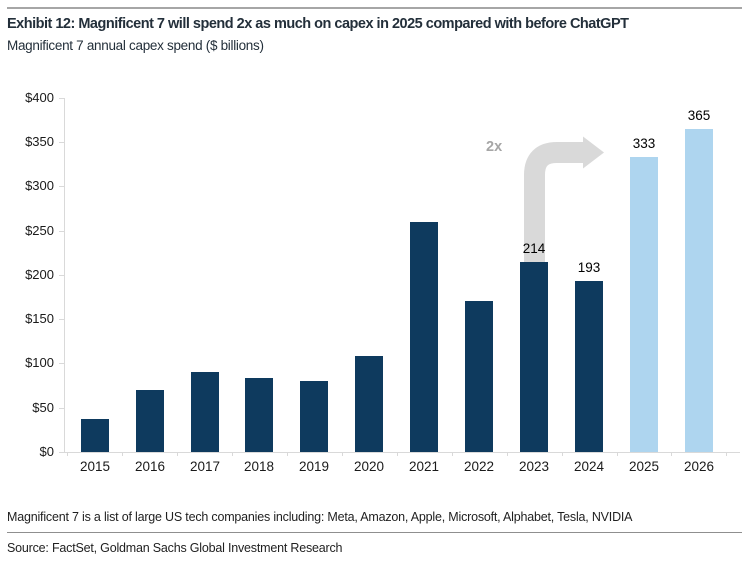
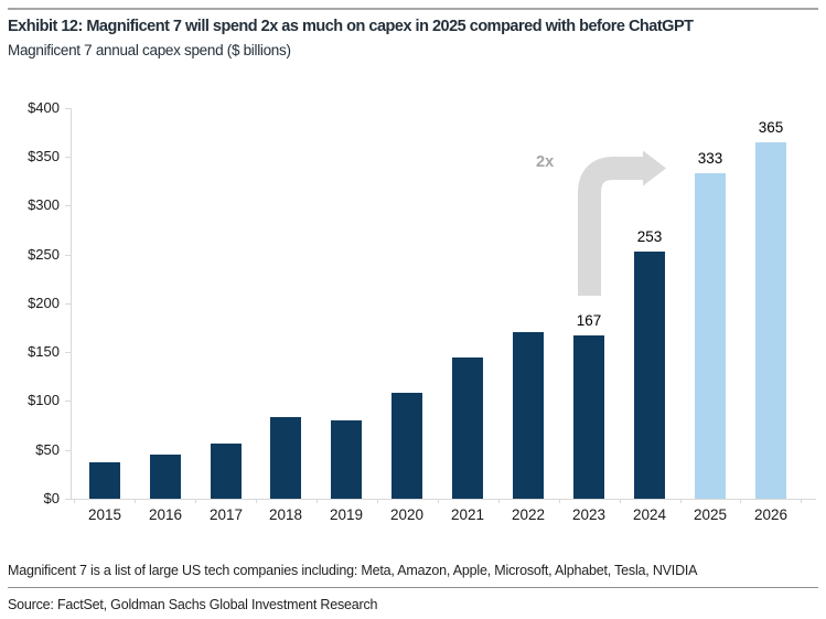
2016: $70 -> $40
2017: $90 -> $60
2021: $260 -> $140
2023: 214 -> 167
2024: 193 -> 253
